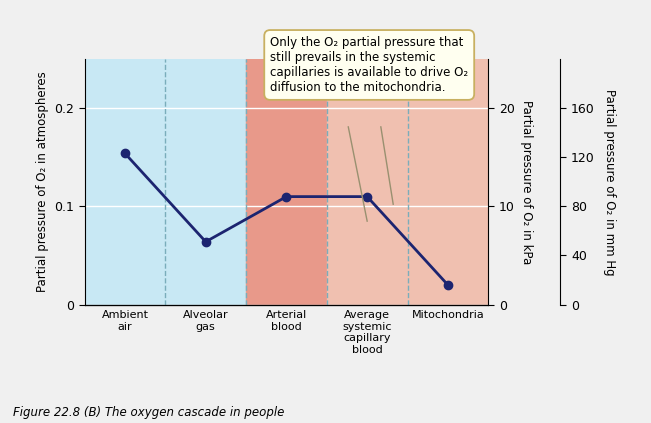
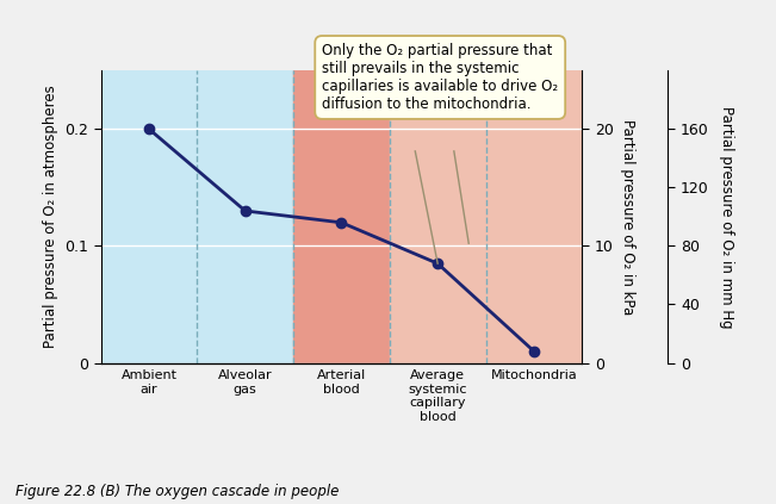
Ambient air: 0.154 -> 0.200
Alveolar gas: 0.064 -> 0.130
Arterial blood: 0.110 -> 0.120
Average systemic capillary blood: 0.110 -> 0.085
Mitochondria: 0.020 -> 0.010
